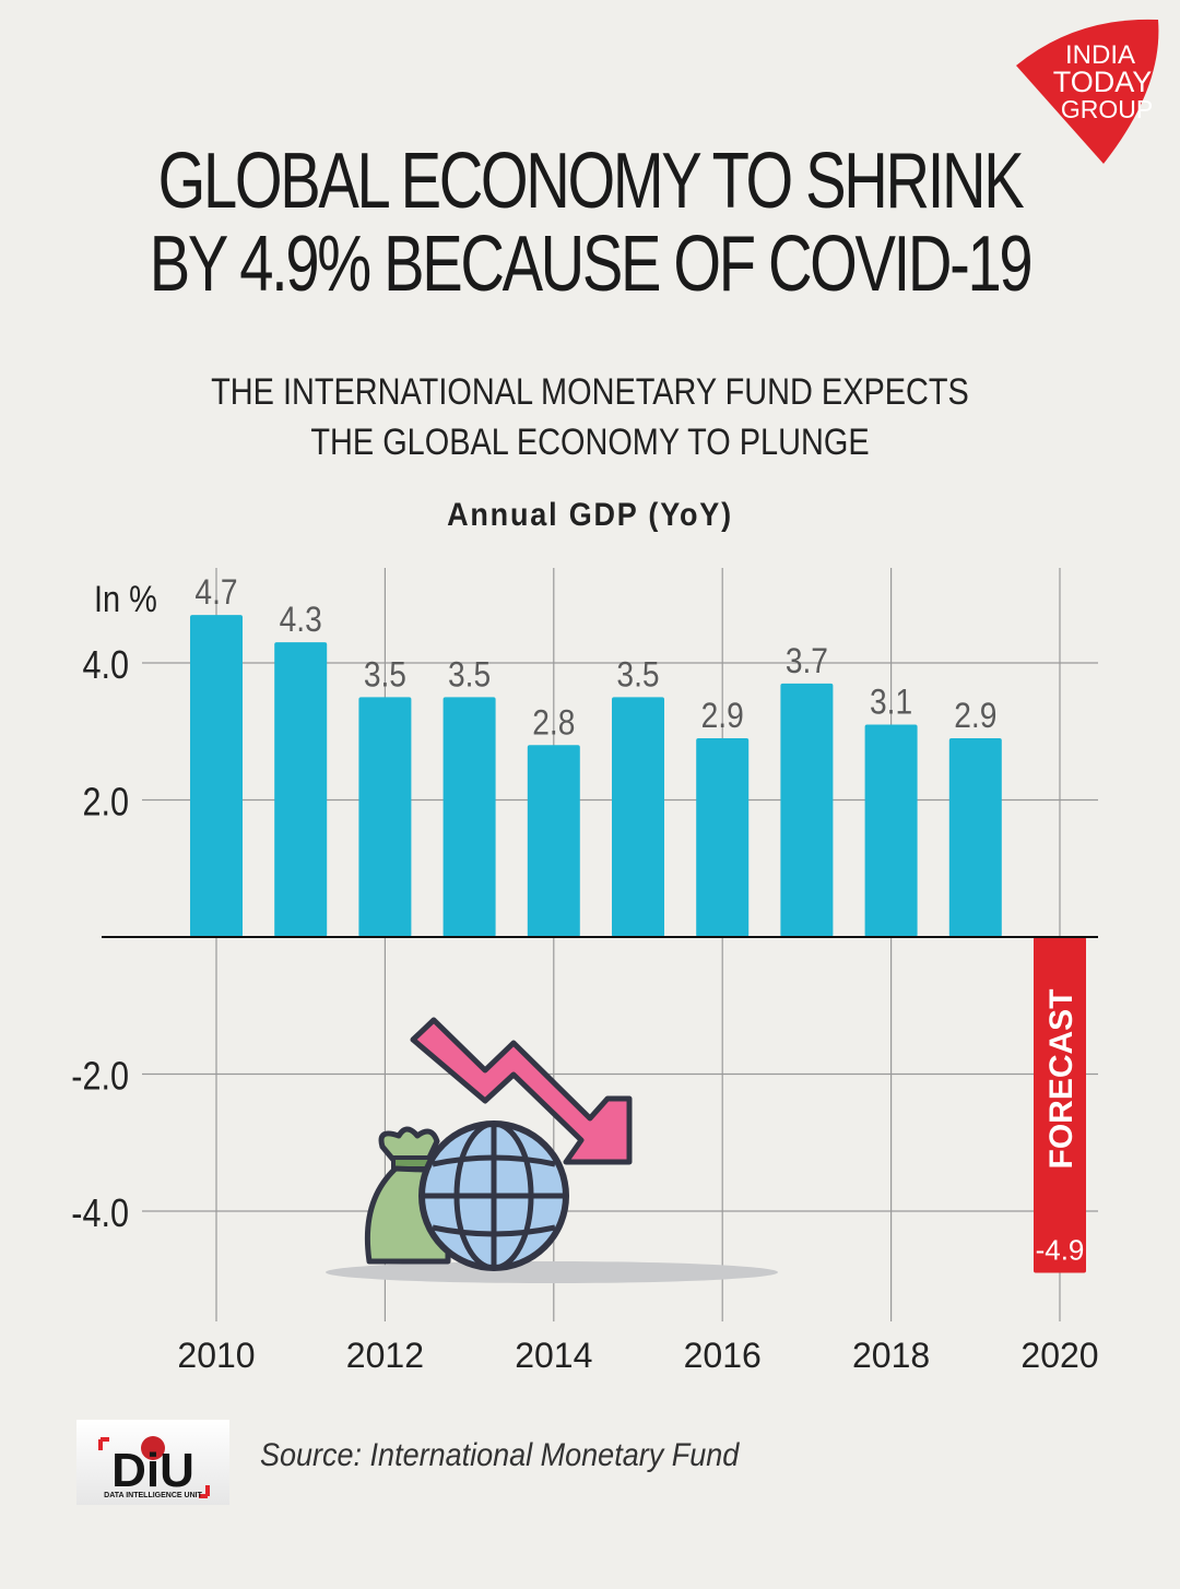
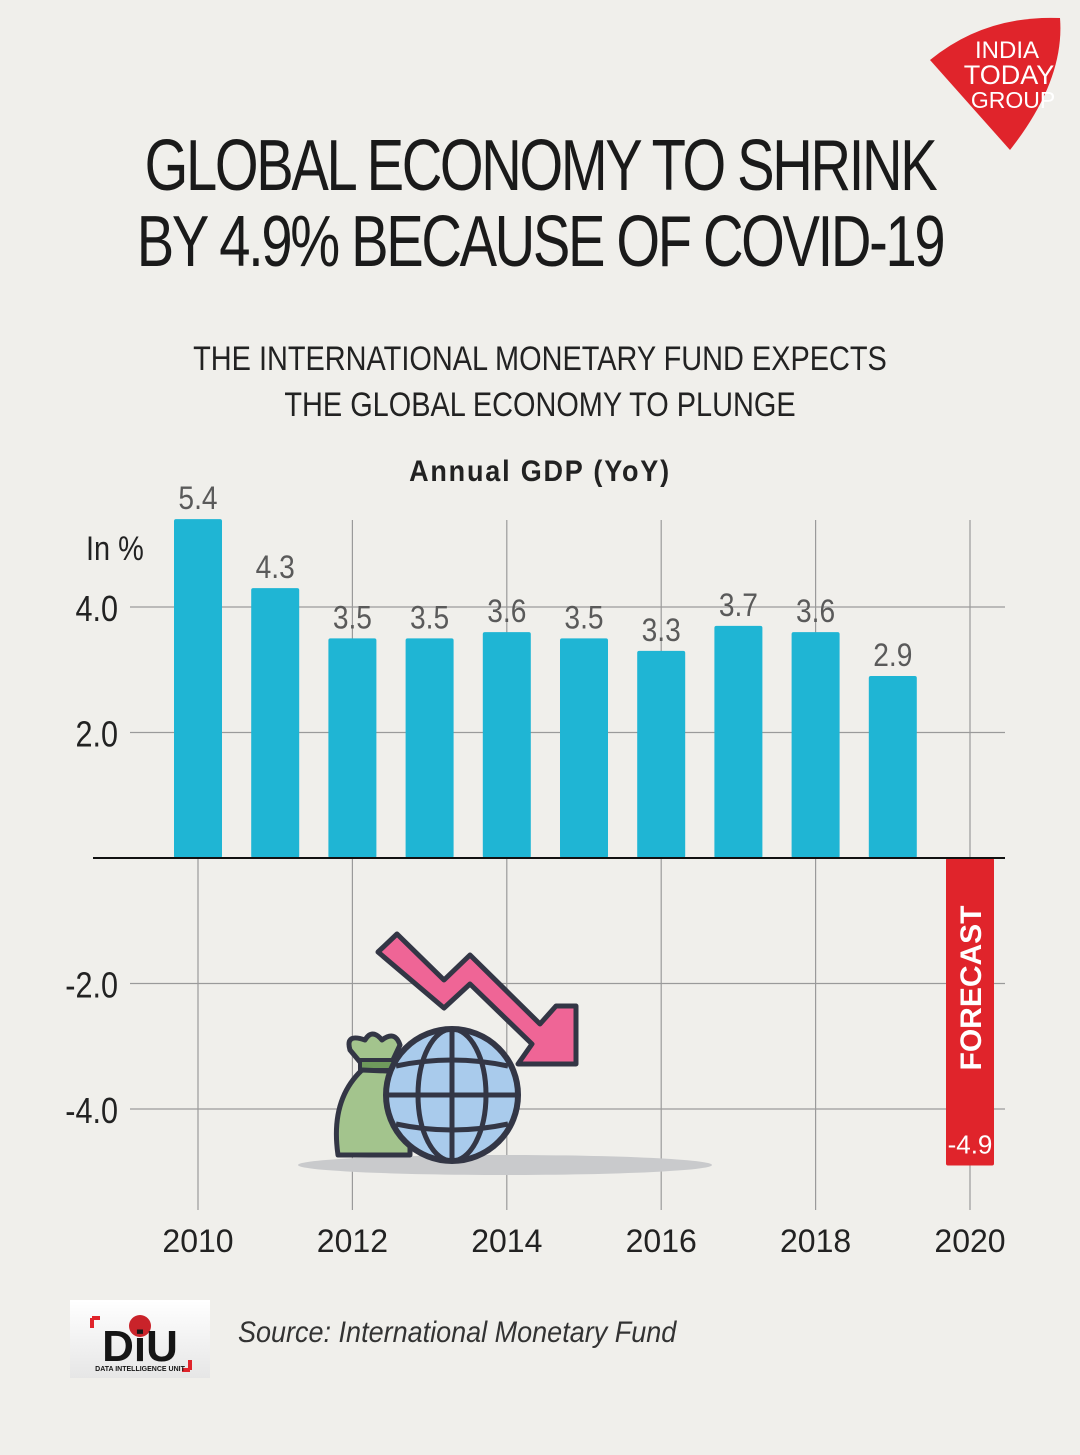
2010: 4.7 -> 5.4
2014: 2.8 -> 3.6
2016: 2.9 -> 3.3
2018: 3.1 -> 3.6
